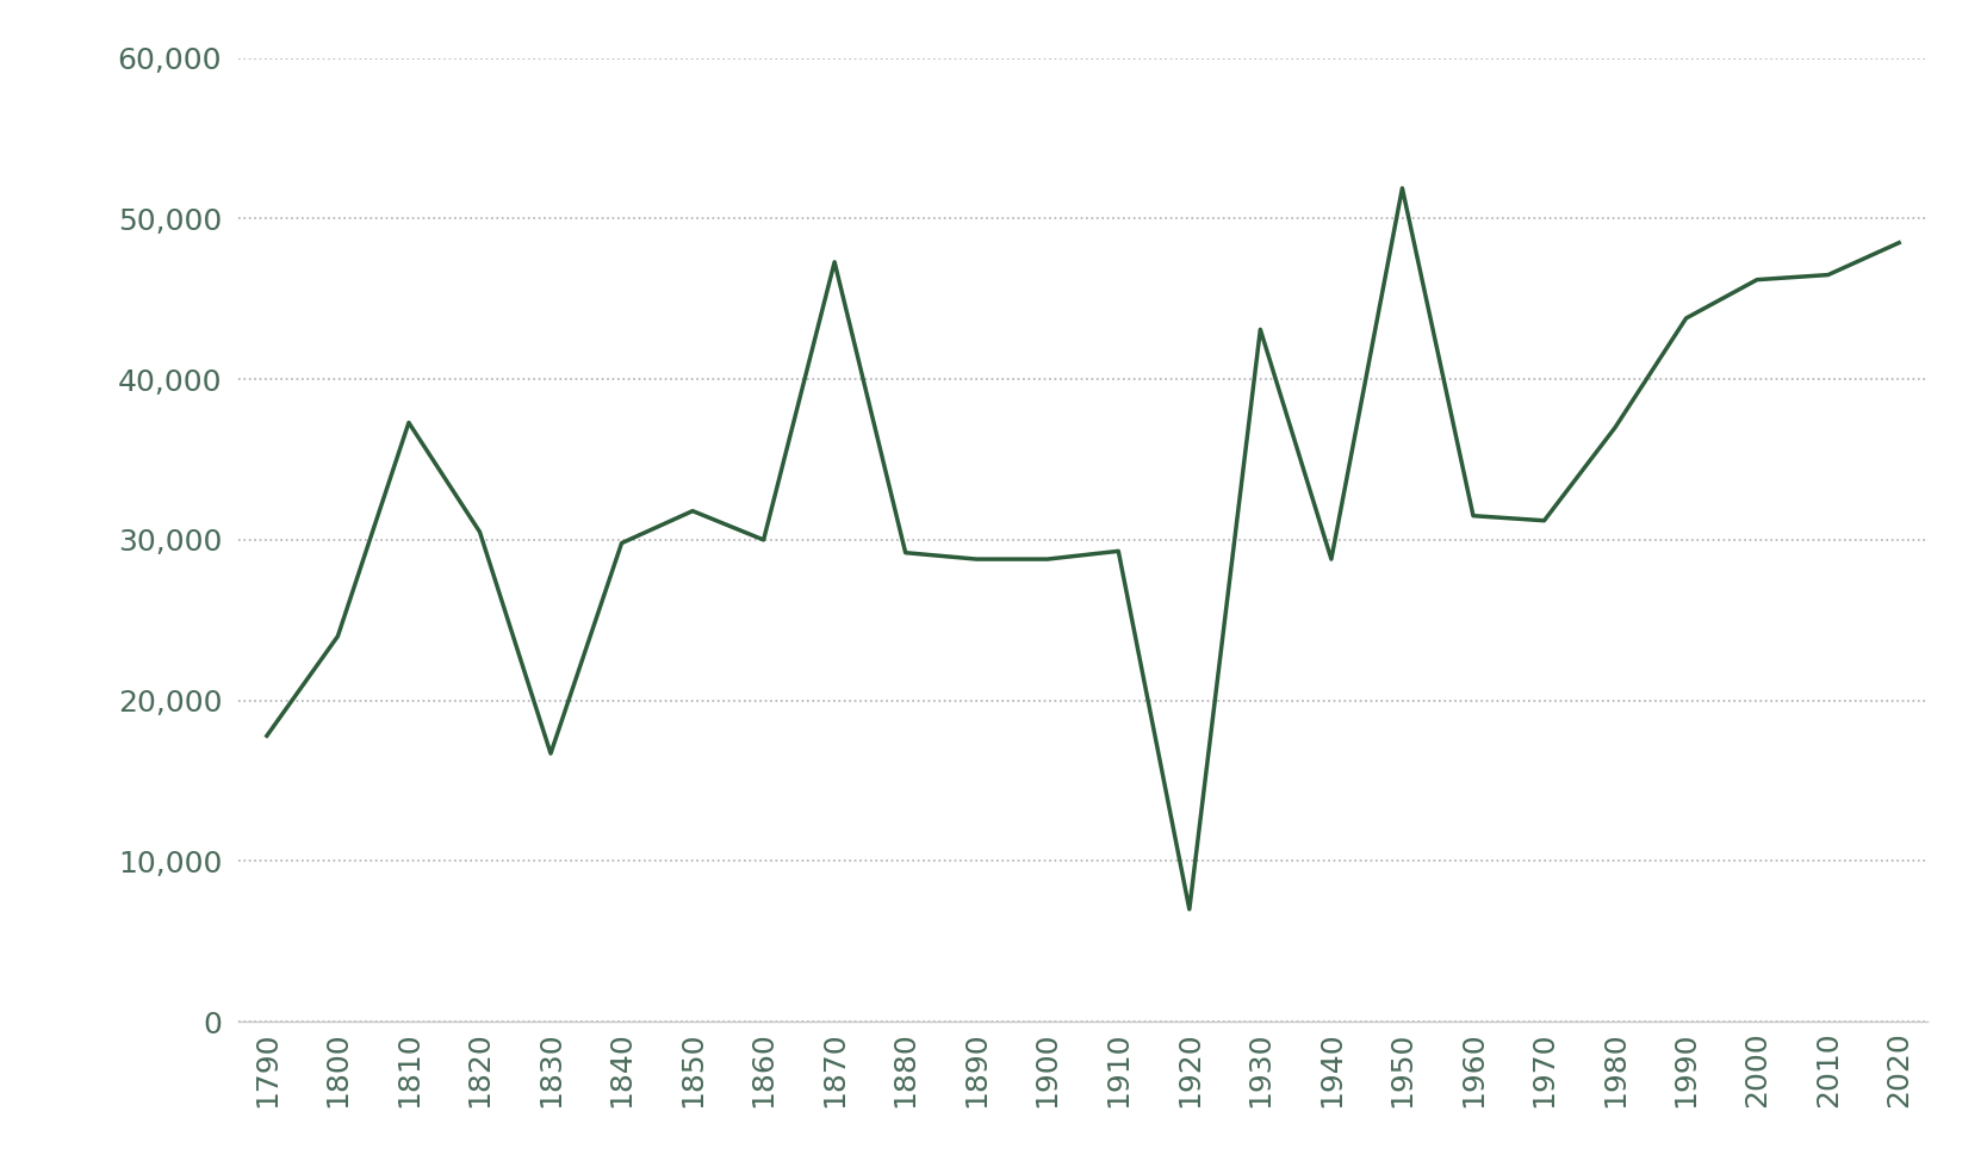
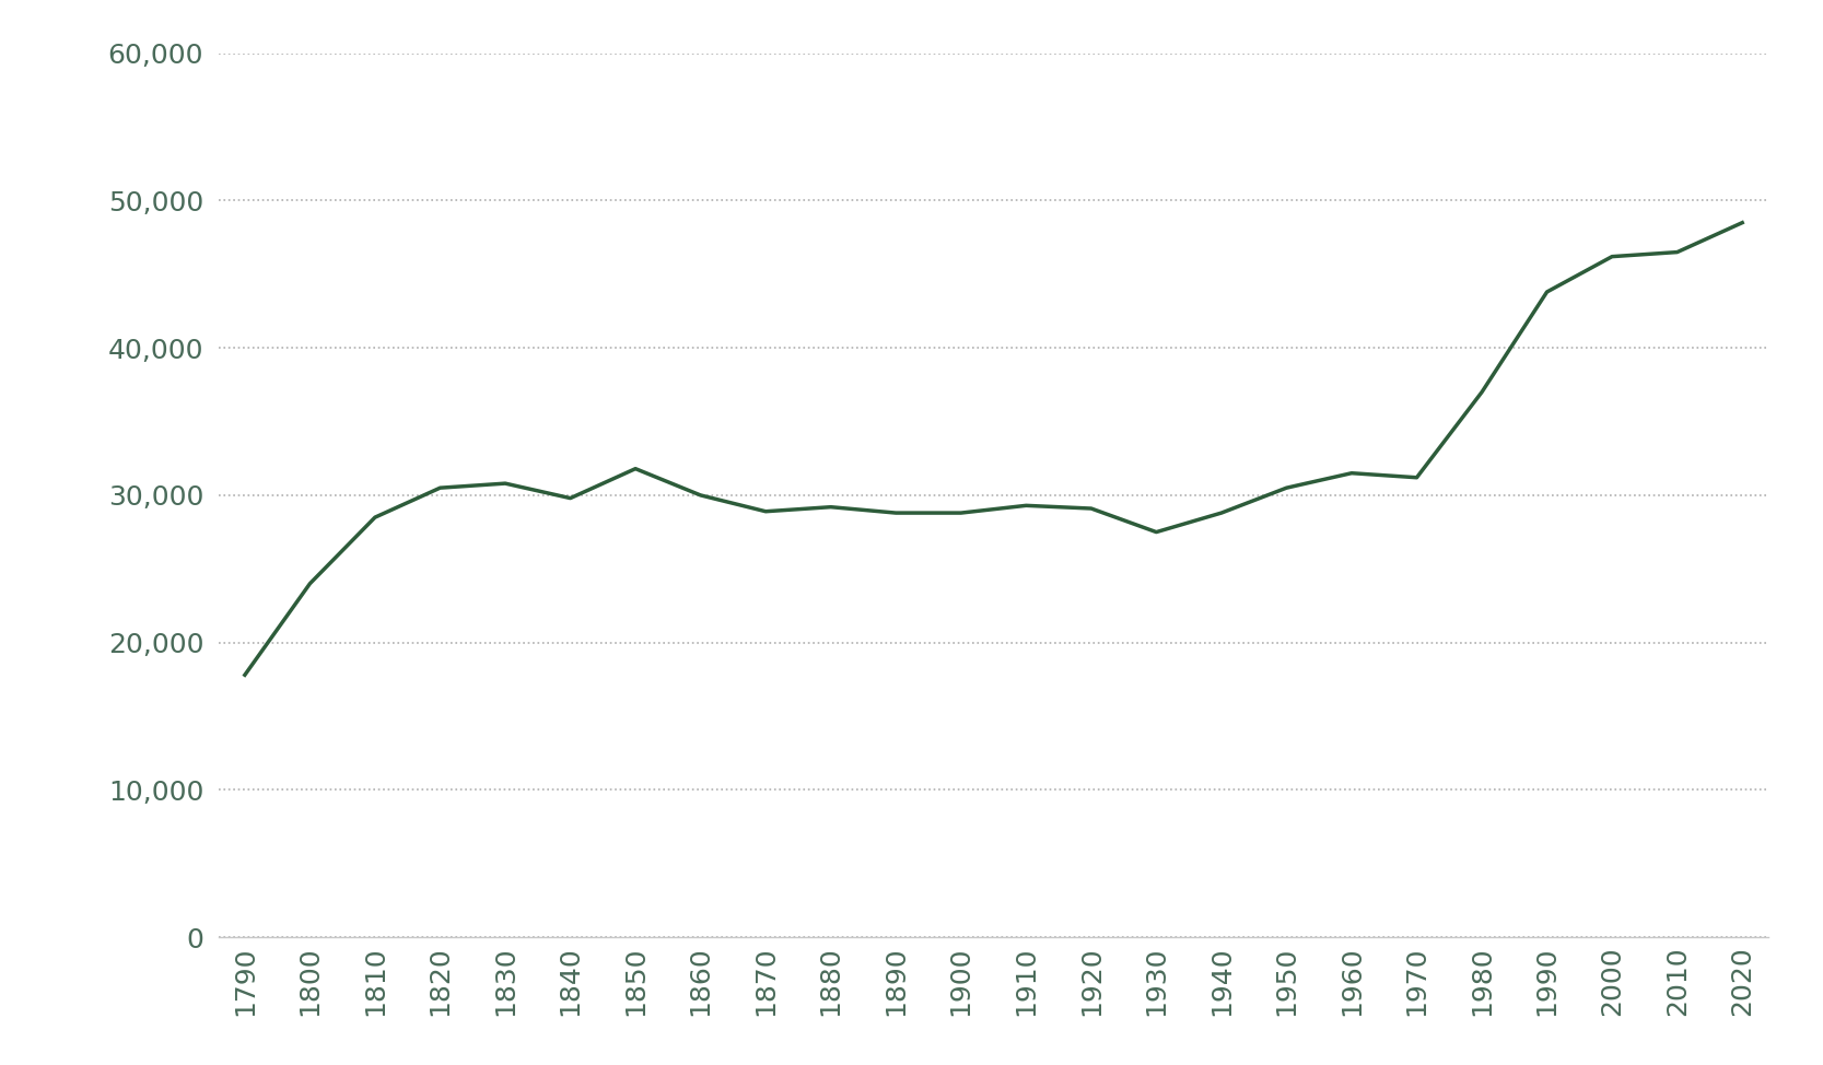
1810: 37,300 -> 28,500
1830: 16,700 -> 30,800
1870: 47,300 -> 28,900
1920: 7,000 -> 29,100
1930: 43,100 -> 27,500
1950: 51,900 -> 30,500
